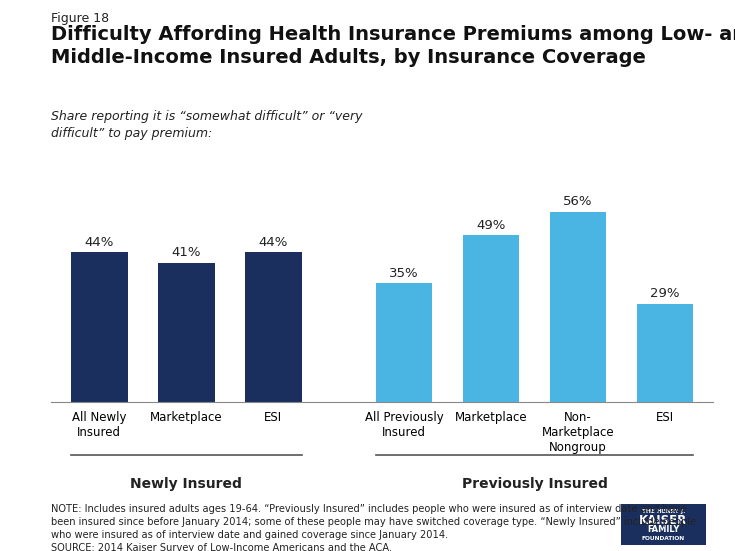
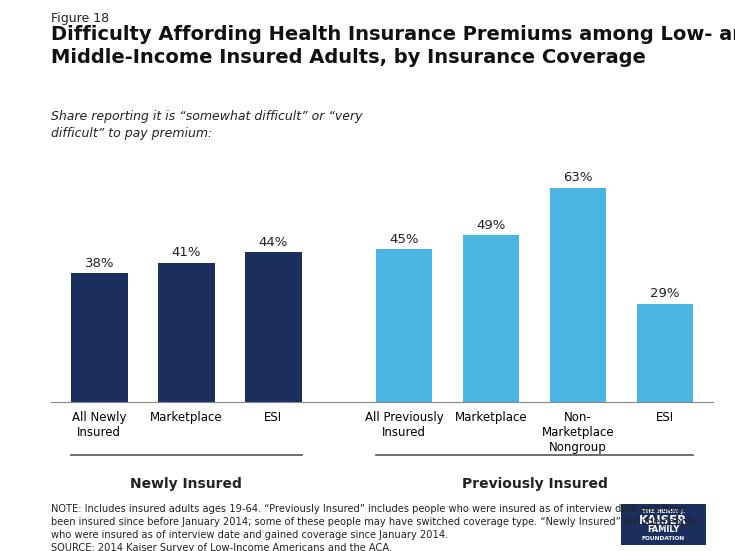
All Newly Insured: 44% -> 38%
All Previously Insured: 35% -> 45%
Non- Marketplace Nongroup: 56% -> 63%
